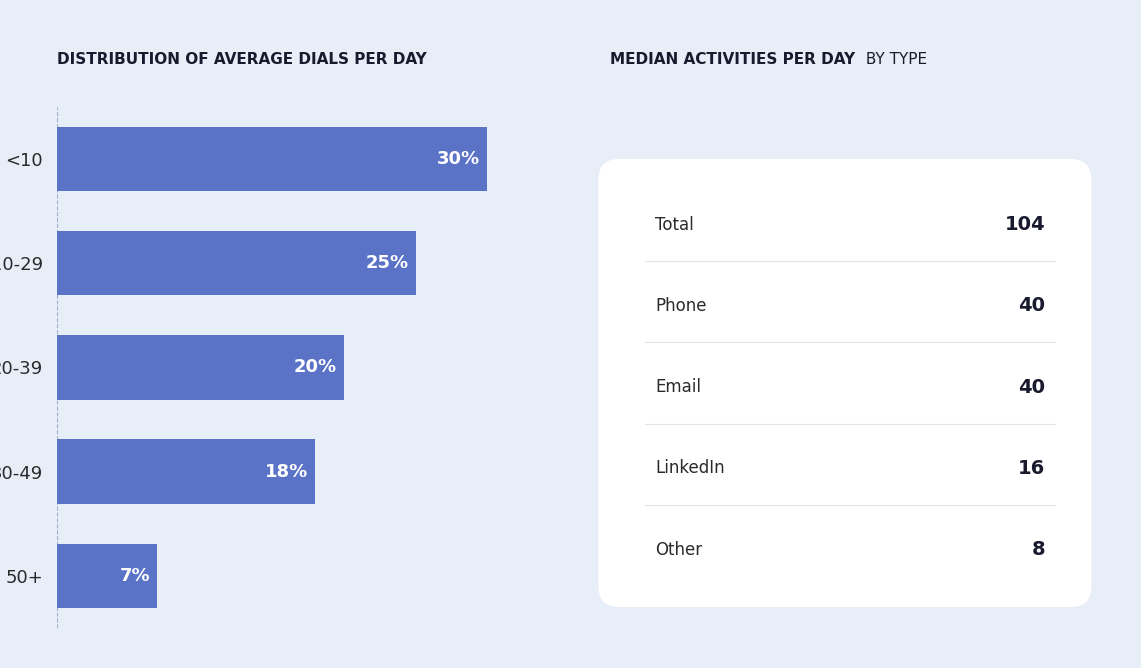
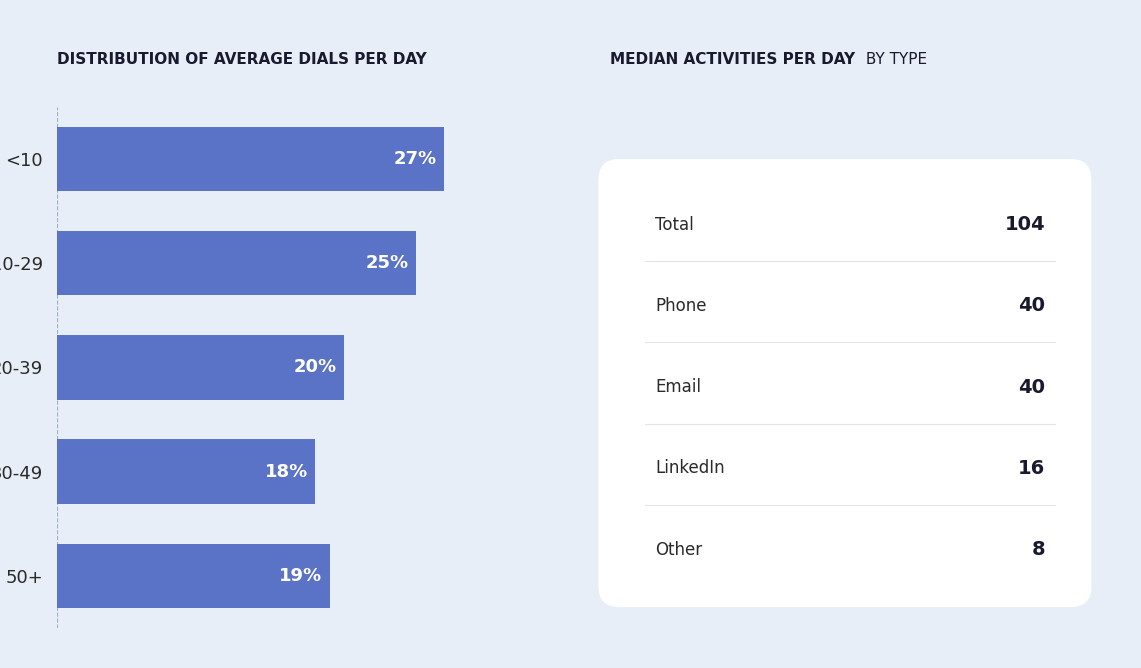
<10: 30% -> 27%
50+: 7% -> 19%
